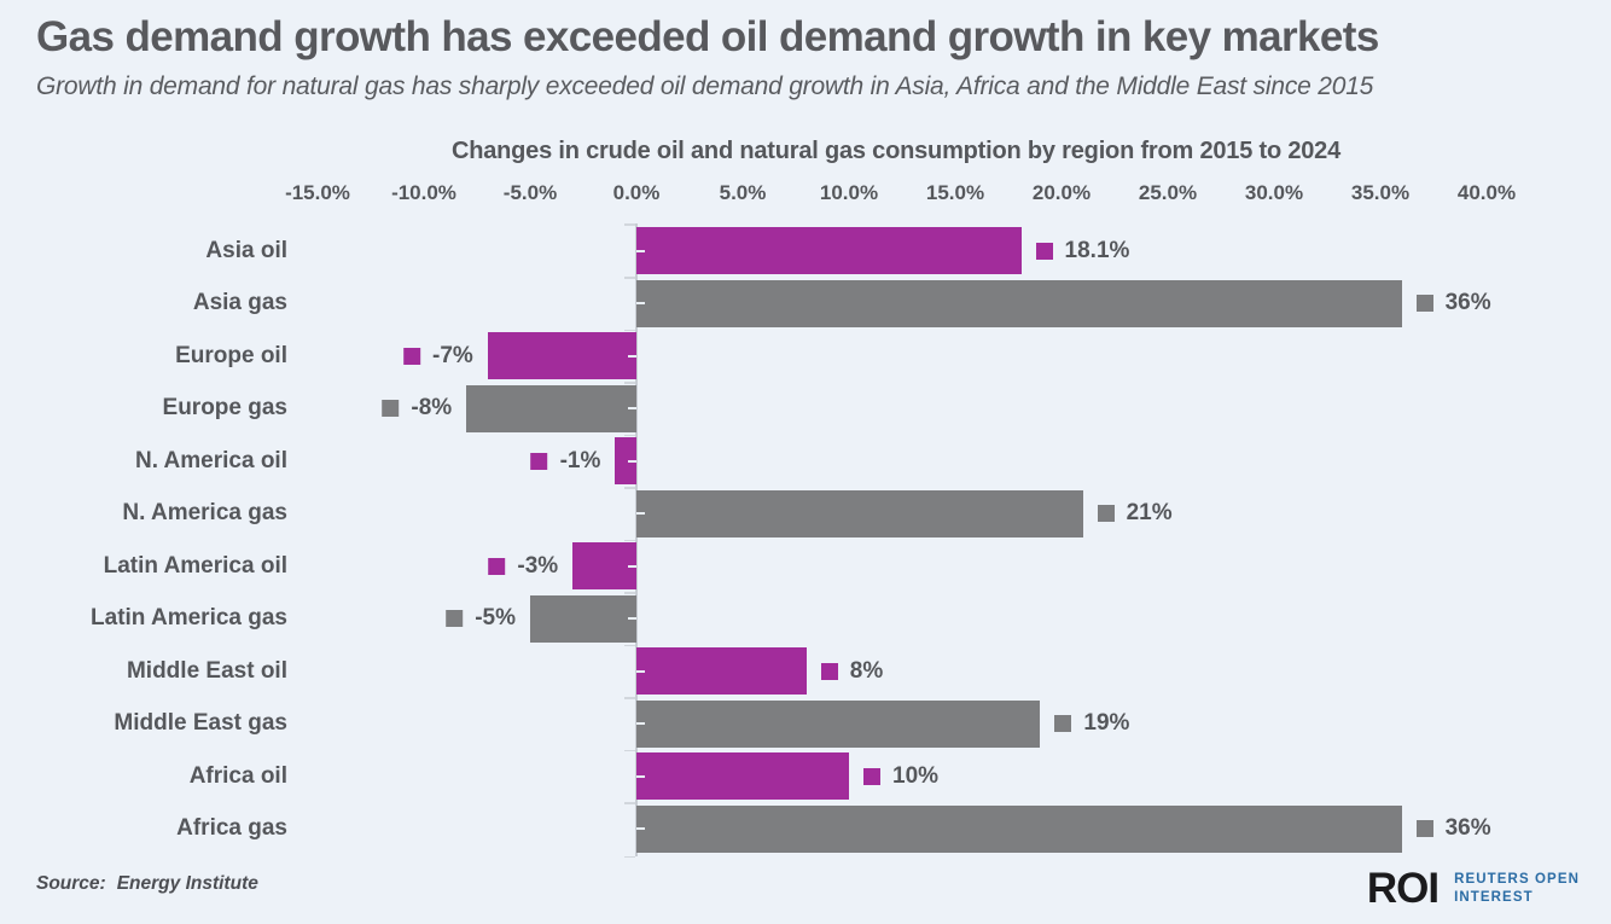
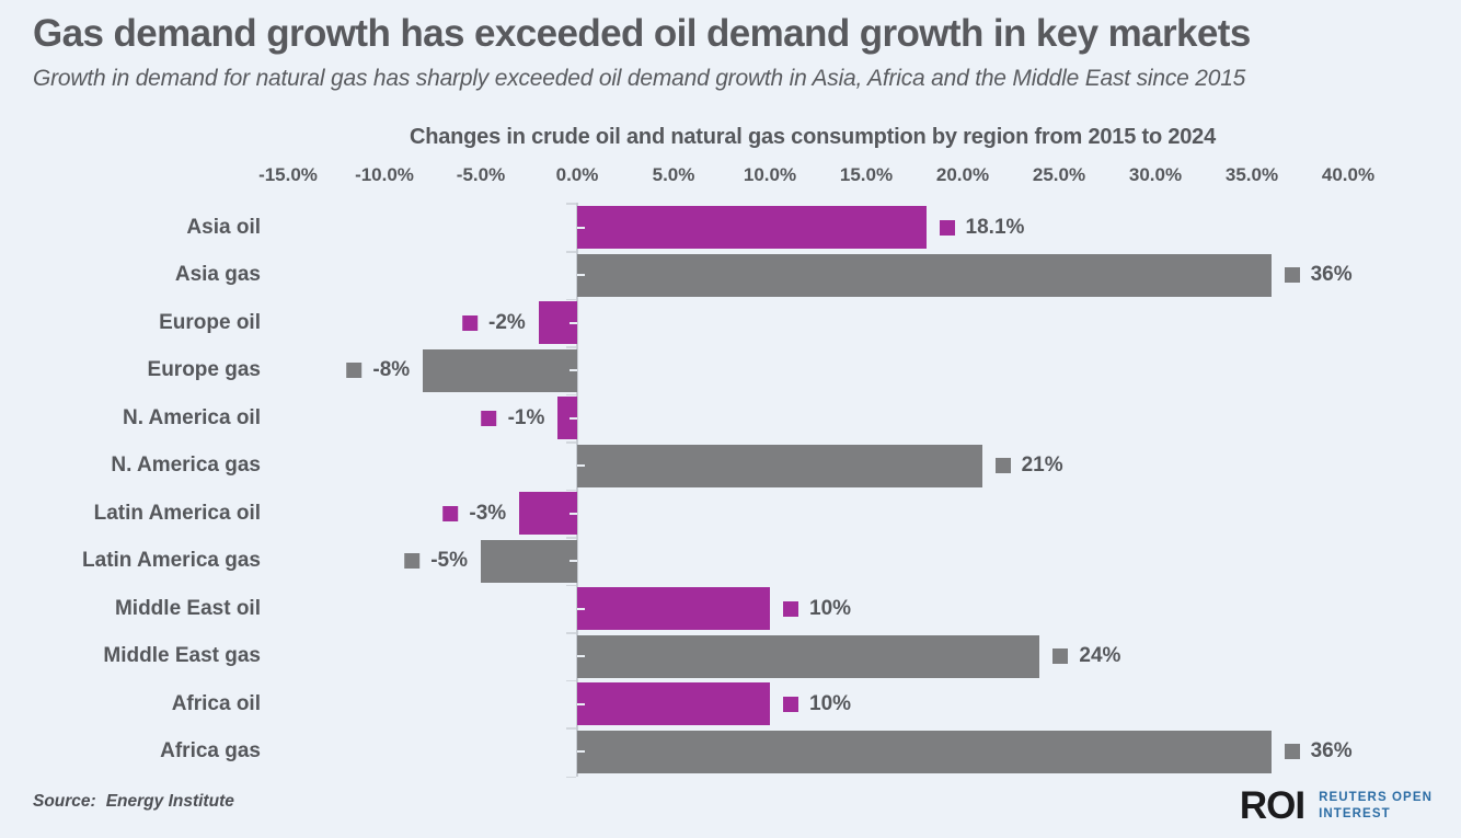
Europe oil: -7% -> -2%
Middle East oil: 8% -> 10%
Middle East gas: 19% -> 24%
